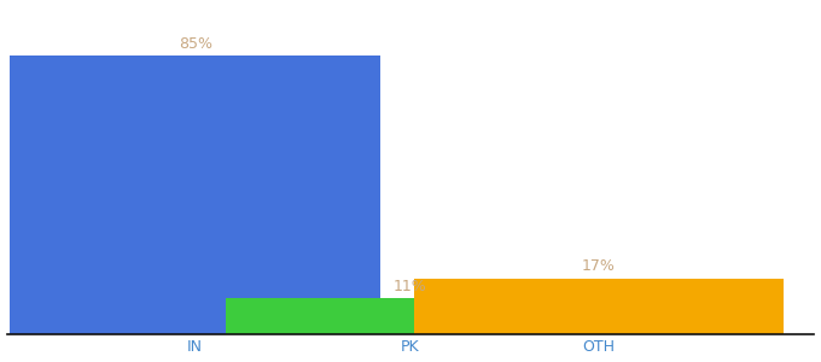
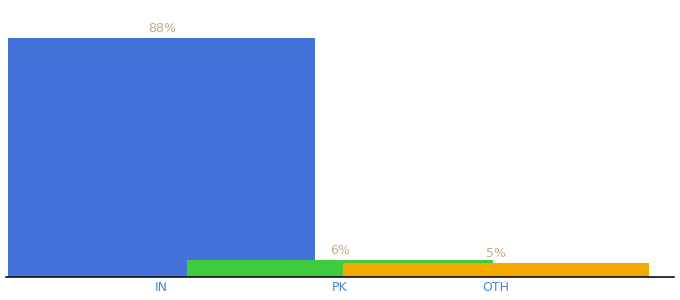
IN: 85% -> 88%
PK: 11% -> 6%
OTH: 17% -> 5%
